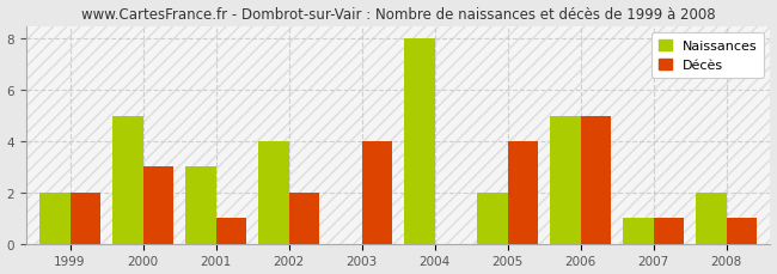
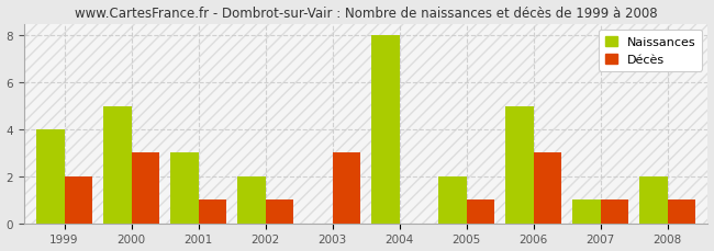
Naissances/1999: 2 -> 4
Naissances/2002: 4 -> 2
Décès/2002: 2 -> 1
Décès/2003: 4 -> 3
Décès/2005: 4 -> 1
Décès/2006: 5 -> 3
